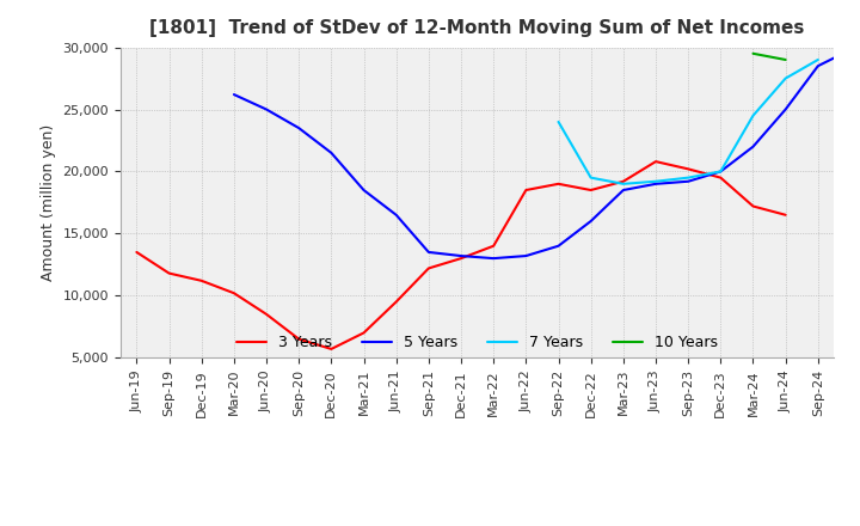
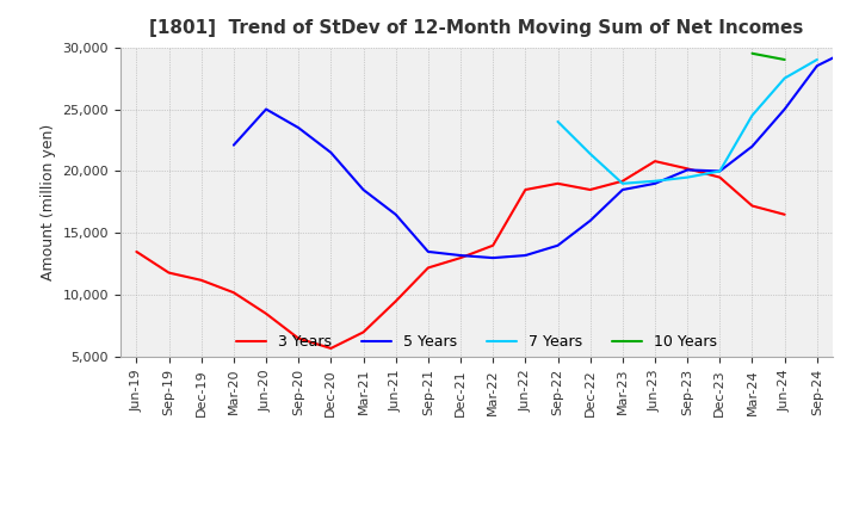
5 Years/Mar-20: 26,200 -> 22,100
7 Years/Dec-22: 19,500 -> 21,400
5 Years/Sep-23: 19,200 -> 20,100
